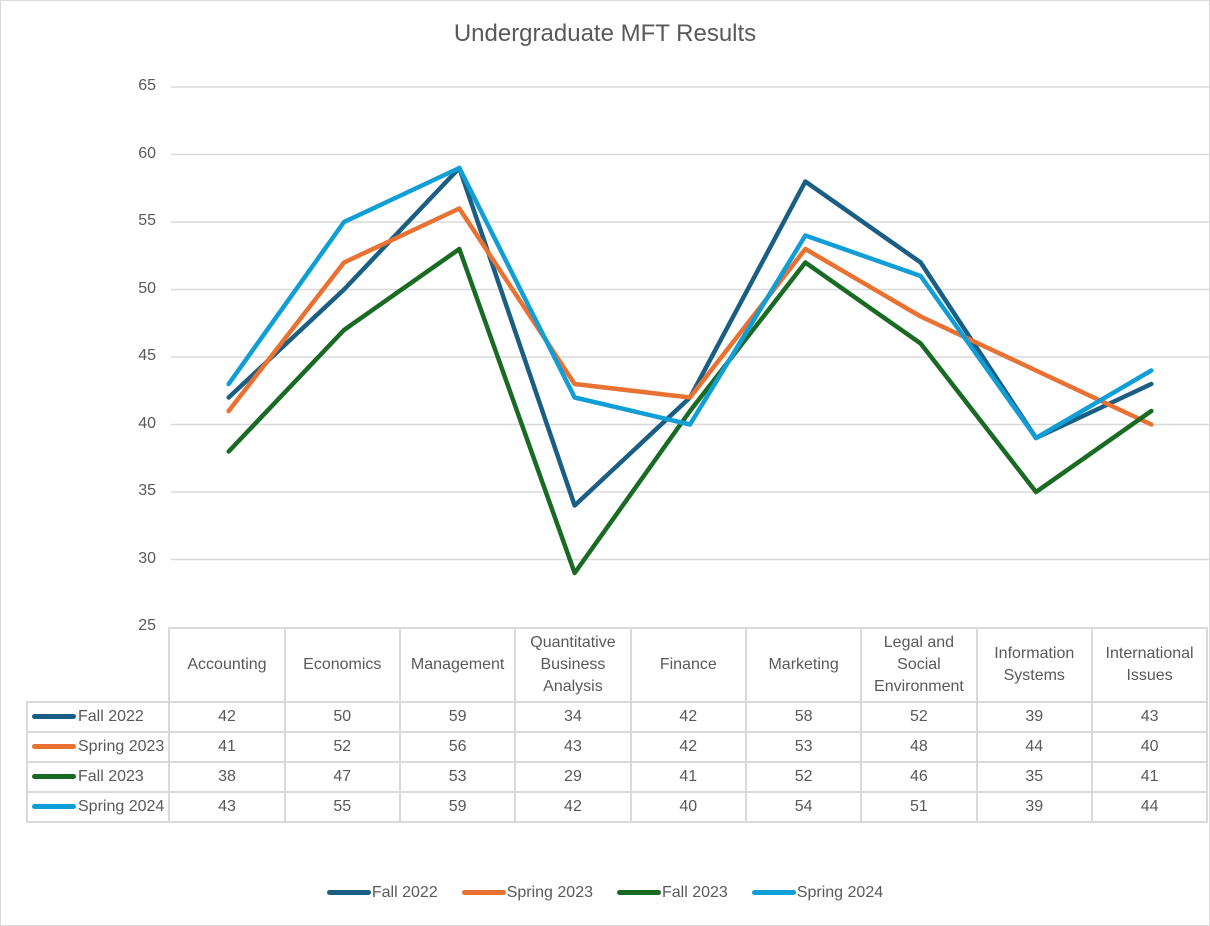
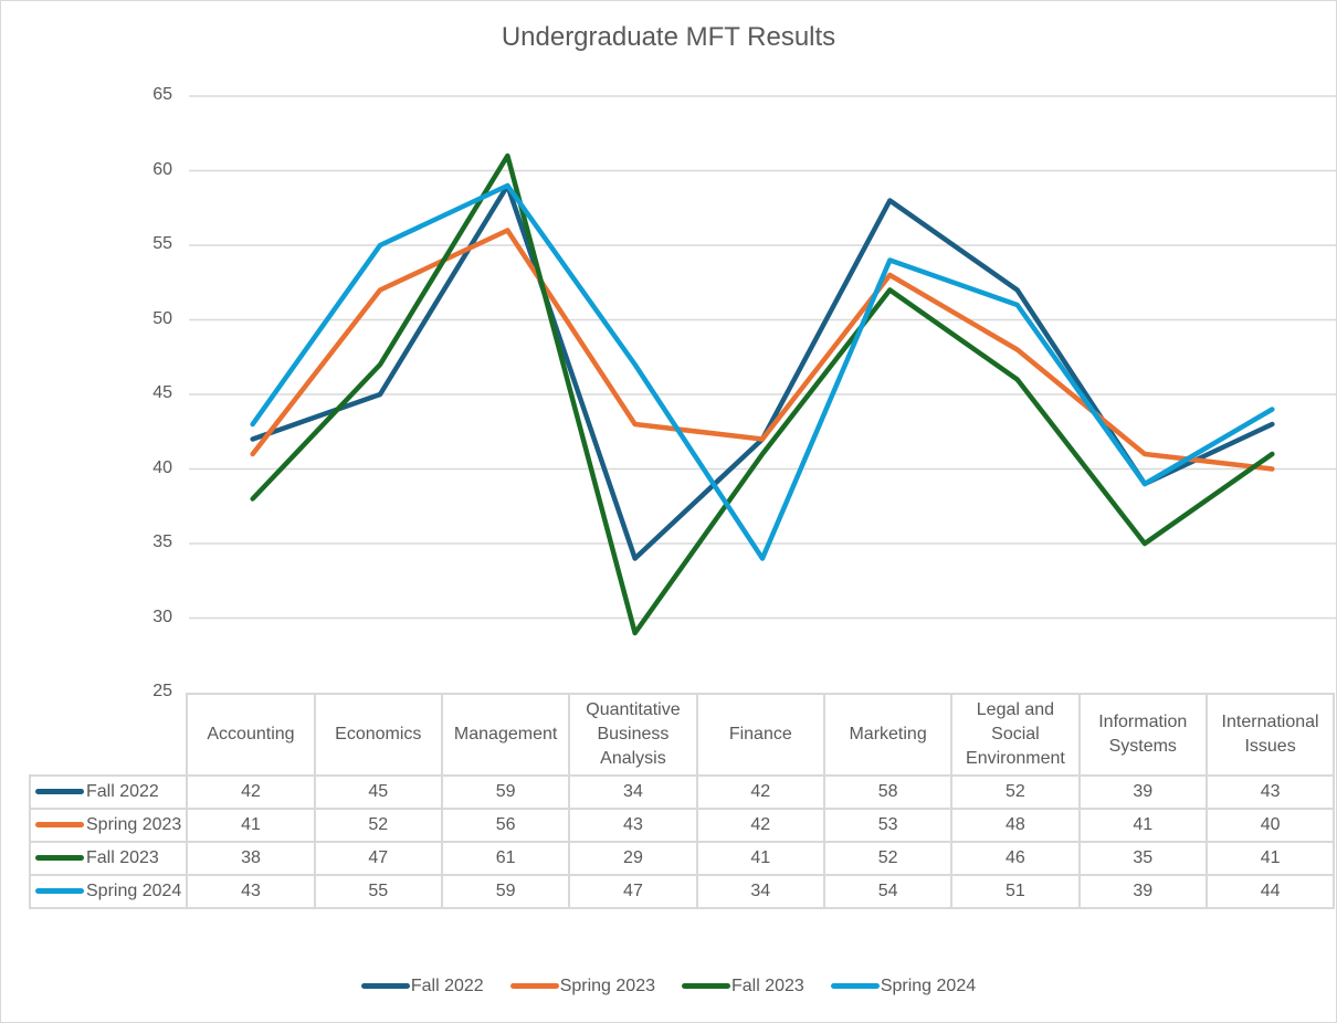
Fall 2022/Economics: 50 -> 45
Fall 2023/Management: 53 -> 61
Spring 2024/Quantitative Business Analysis: 42 -> 47
Spring 2024/Finance: 40 -> 34
Spring 2023/Information Systems: 44 -> 41
